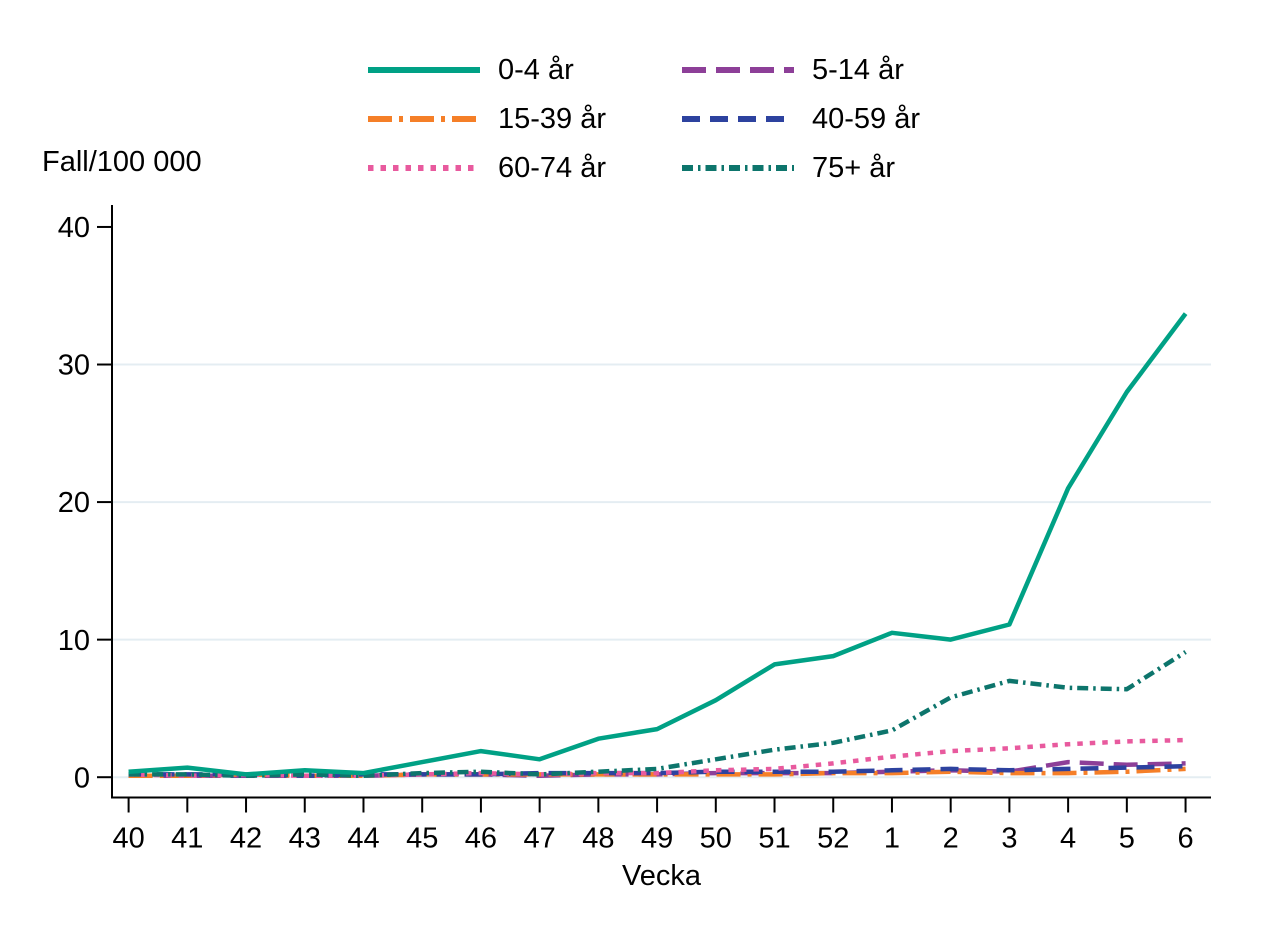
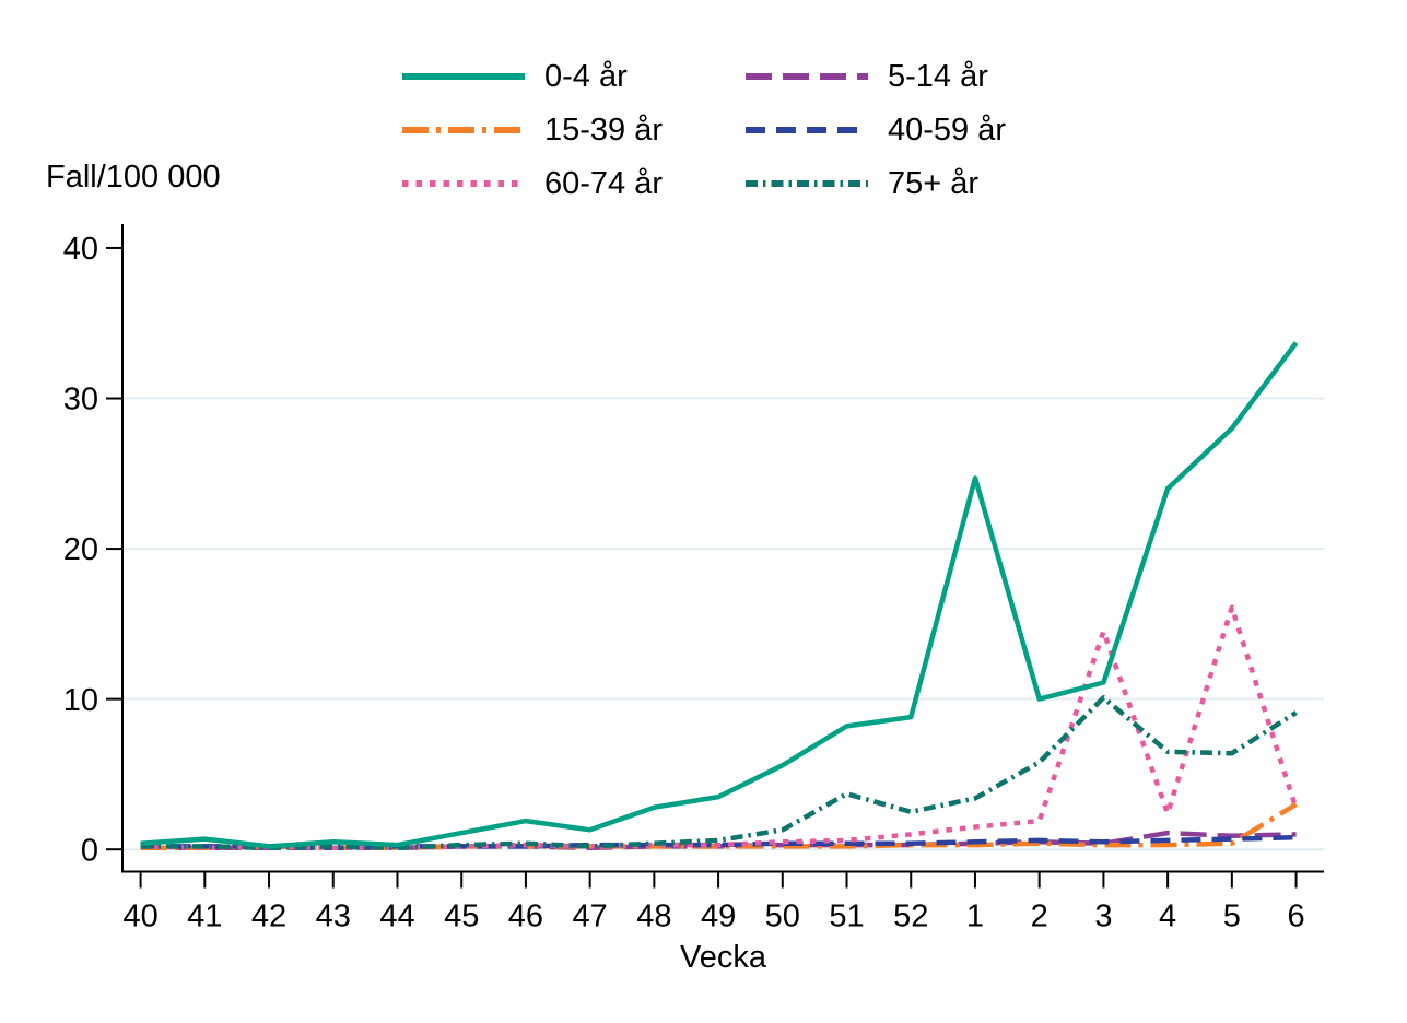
75+ år/51: 2.0 -> 3.7
0-4 år/1: 10.5 -> 24.7
60-74 år/3: 2.1 -> 14.5
75+ år/3: 7.0 -> 10.1
0-4 år/4: 21.0 -> 24.0
60-74 år/5: 2.6 -> 16.1
15-39 år/6: 0.6 -> 3.0
